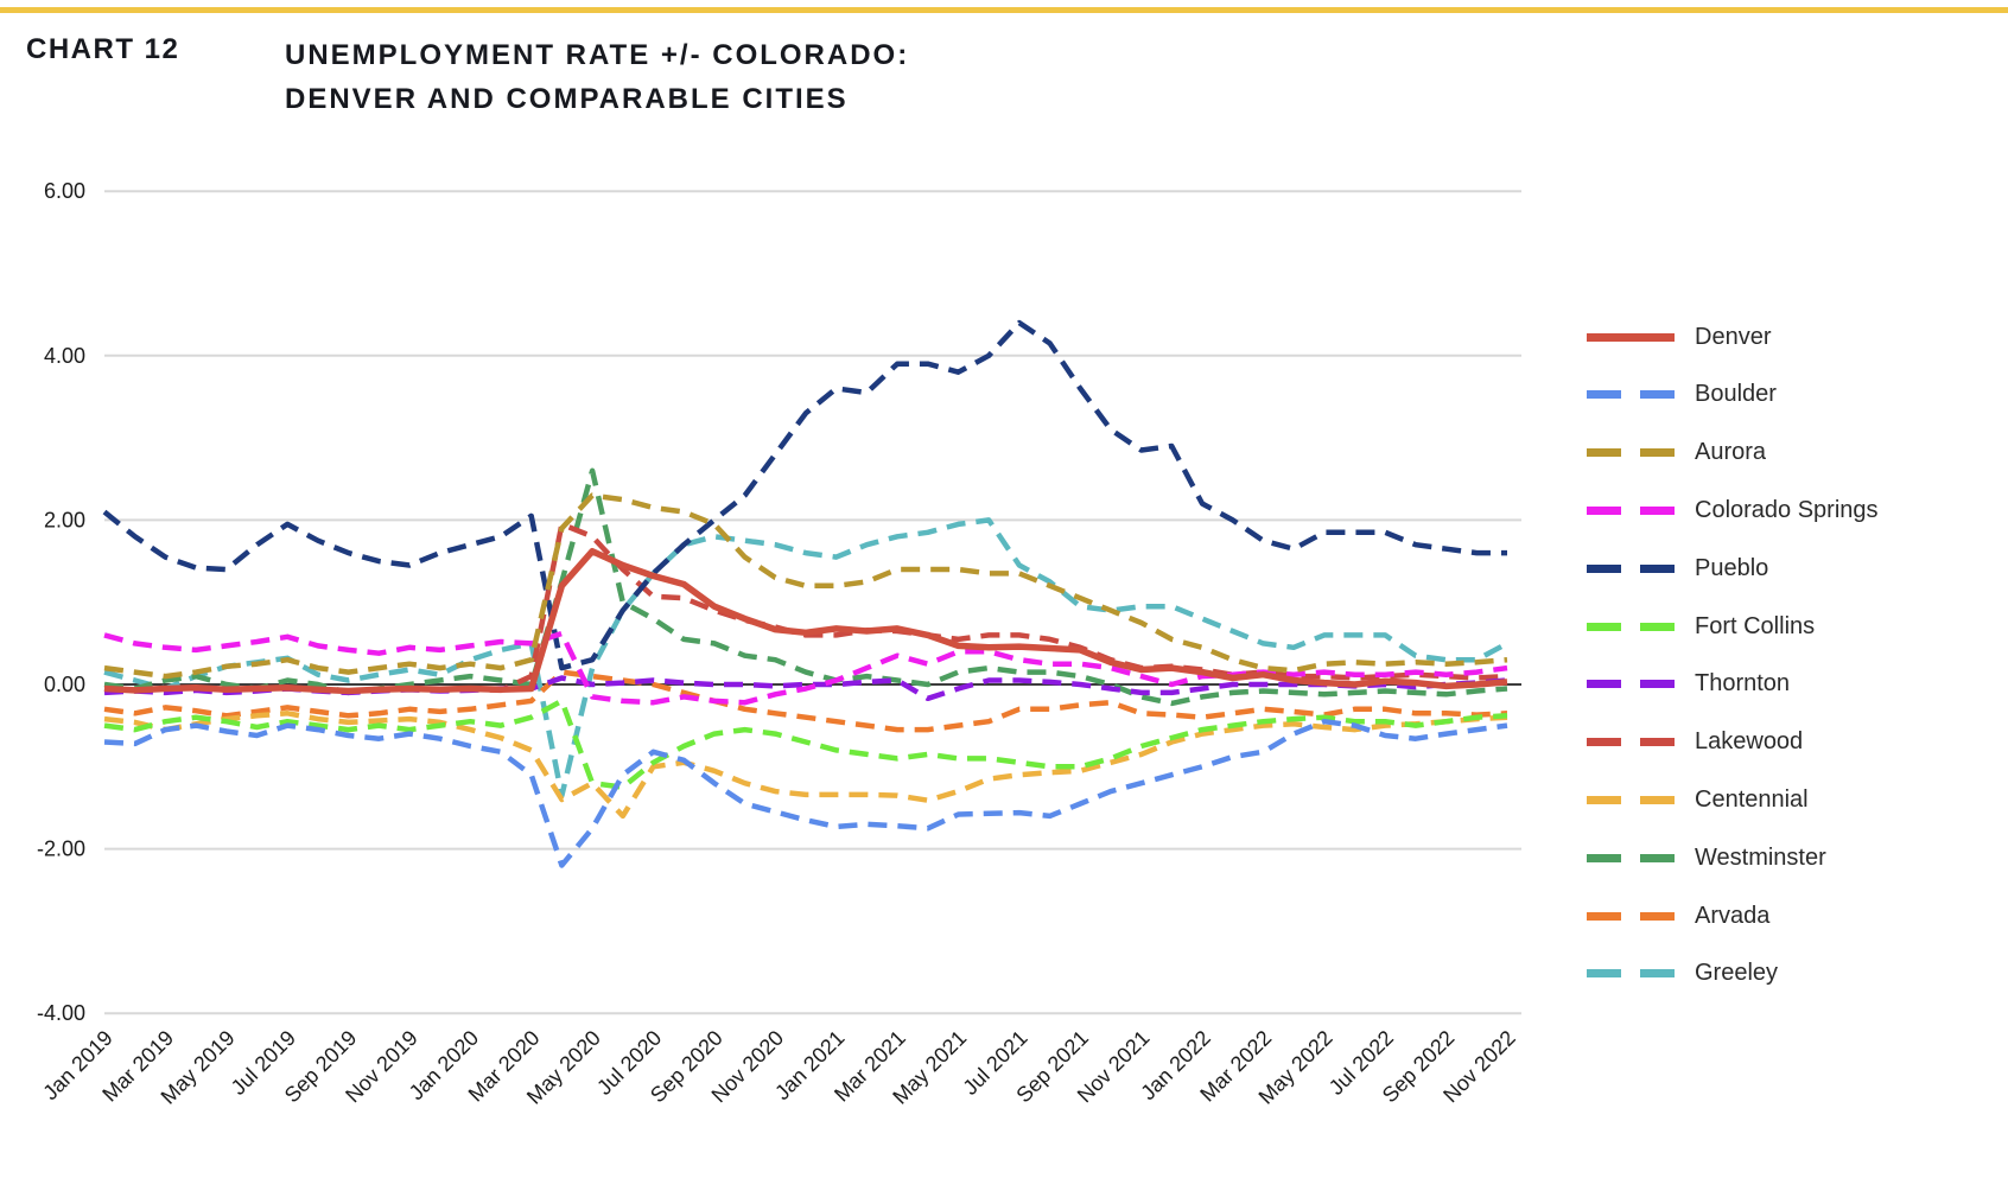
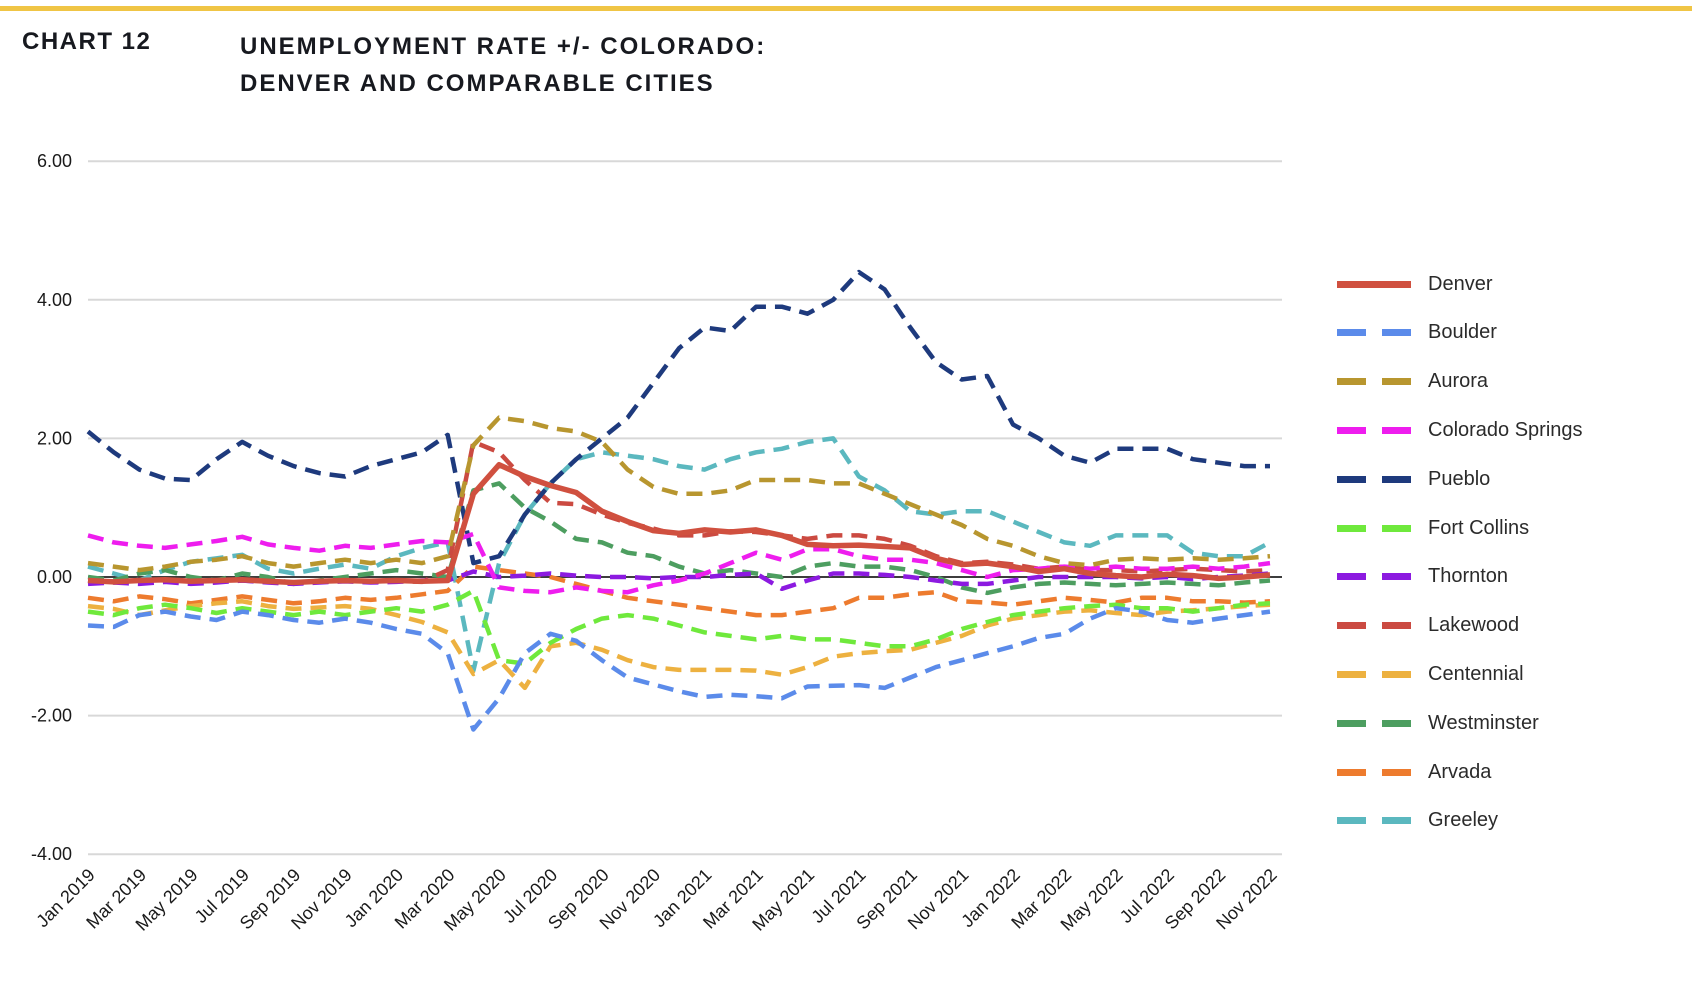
Westminster/May 2020: 2.6 -> 1.4
